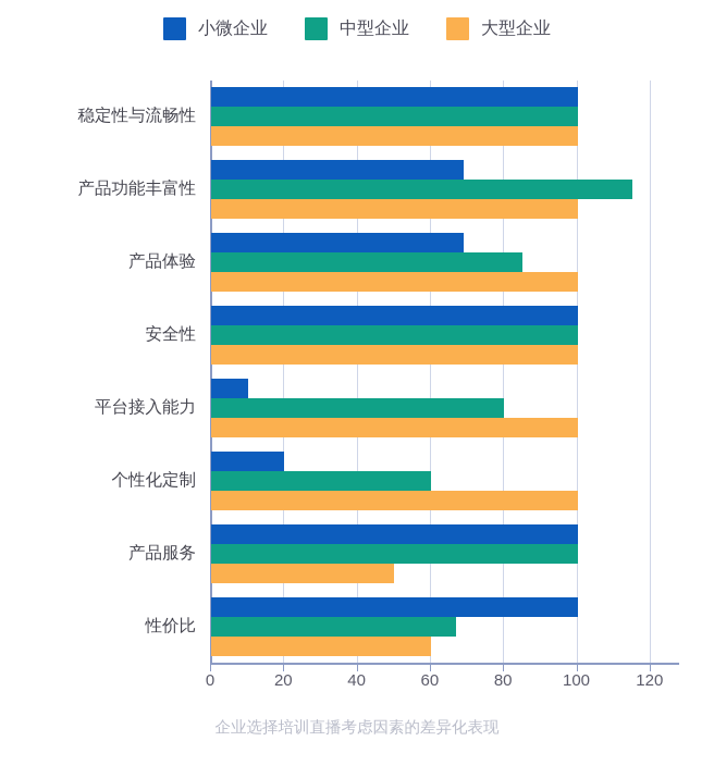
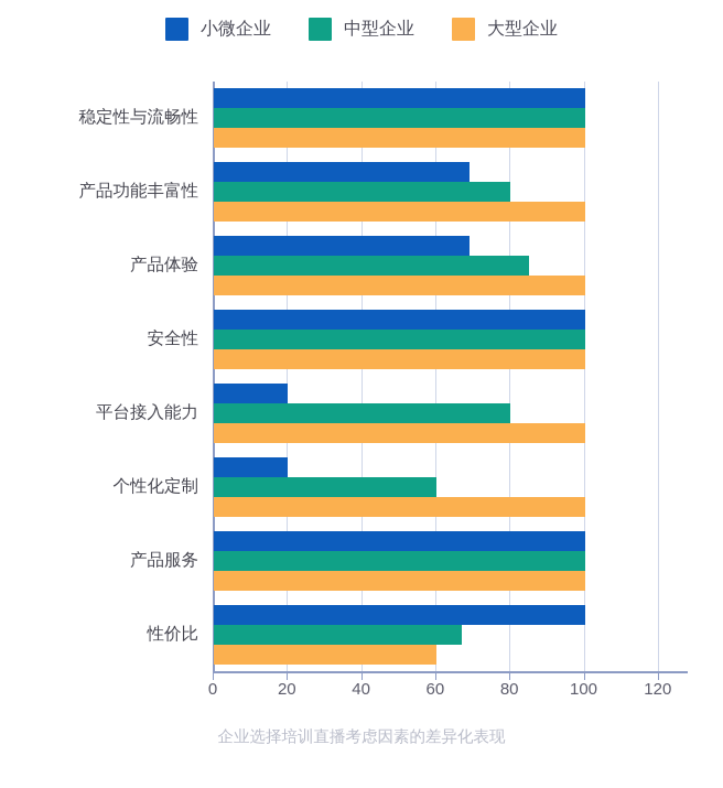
中型企业/产品功能丰富性: 115 -> 80
小微企业/平台接入能力: 10 -> 20
大型企业/产品服务: 50 -> 100
